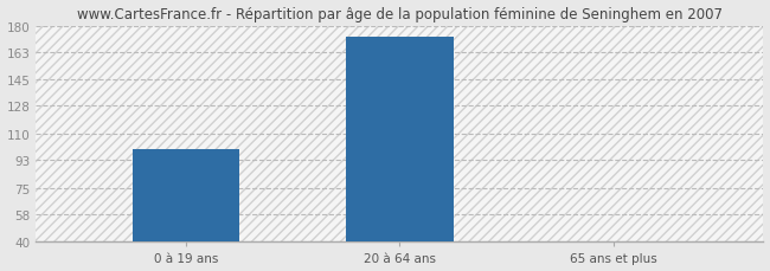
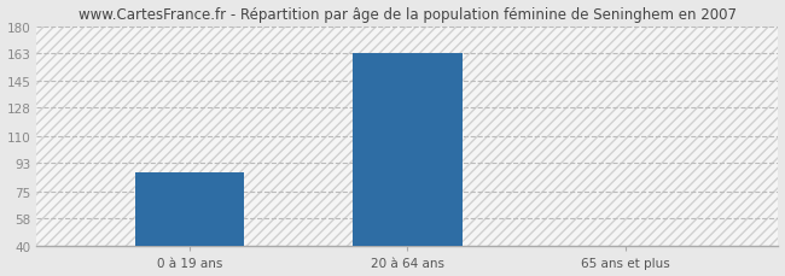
0 à 19 ans: 100 -> 87
20 à 64 ans: 173 -> 163
